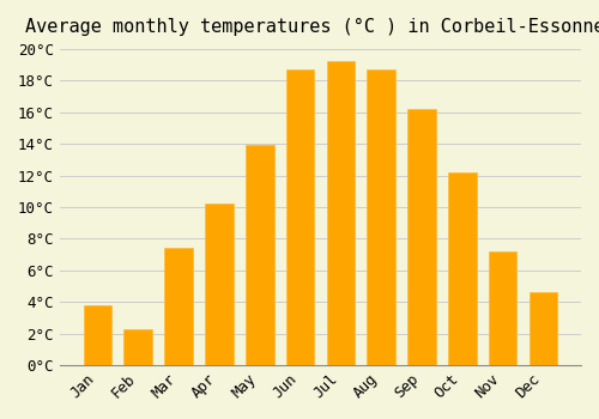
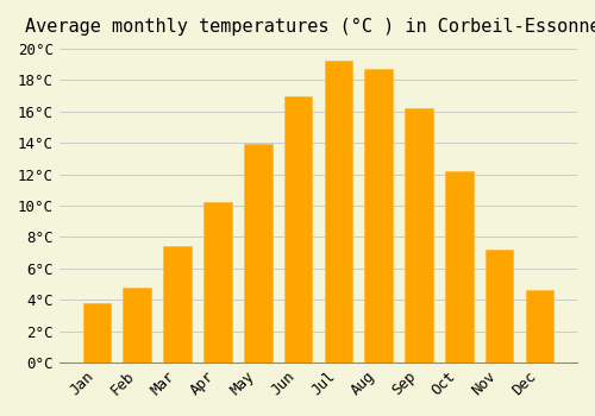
Feb: 2.3°C -> 4.8°C
Jun: 18.7°C -> 17.0°C
